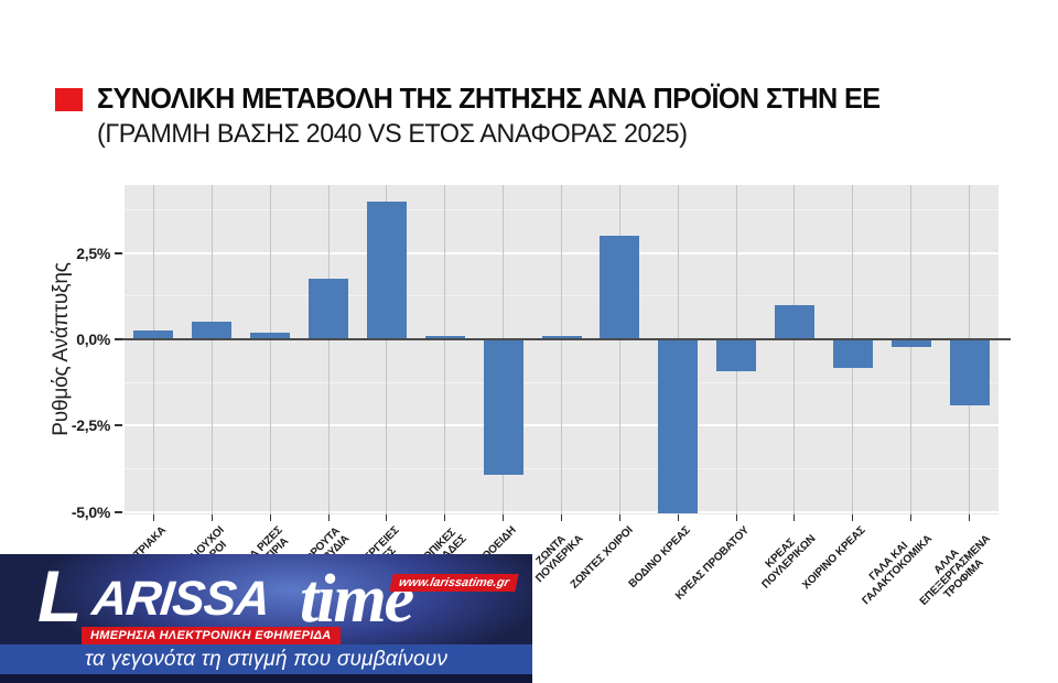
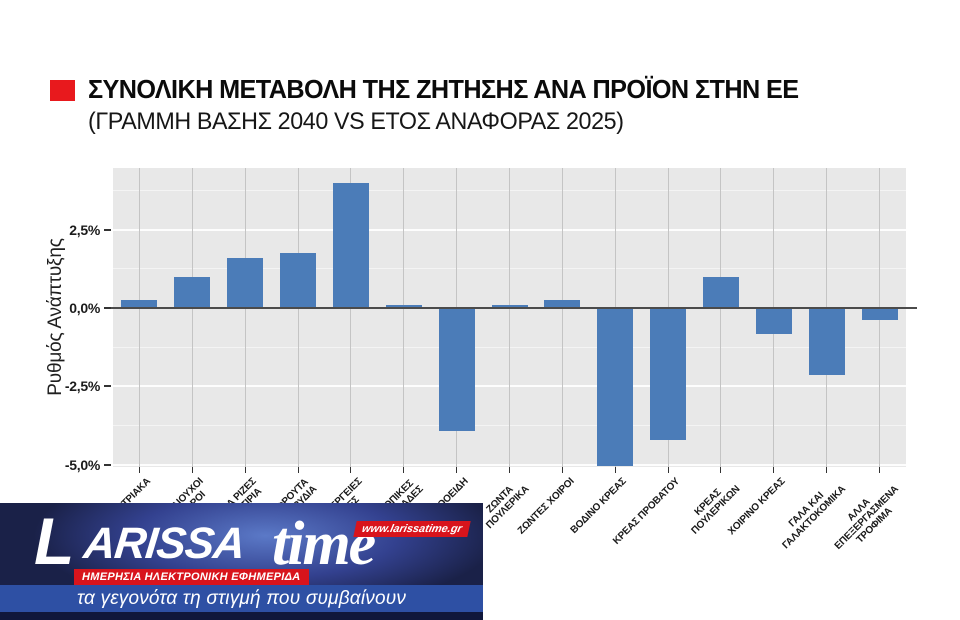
ΕΛΑΙΟΥΧΟΙ ΣΠΟΡΟΙ: 0,5% -> 1,0%
Α ΡΙΖΕΣ ΣΤΙΡΙΑ: 0,2% -> 1,6%
ΖΩΝΤΕΣ ΧΟΙΡΟΙ: 3,0% -> 0,2%
ΚΡΕΑΣ ΠΡΟΒΑΤΟΥ: -0,9% -> -4,2%
ΓΑΛΑ ΚΑΙ ΓΑΛΑΚΤΟΚΟΜΙΚΑ: -0,2% -> -2,1%
ΑΛΛΑ ΕΠΕΞΕΡΓΑΣΜΕΝΑ ΤΡΟΦΙΜΑ: -1,9% -> -0,3%
